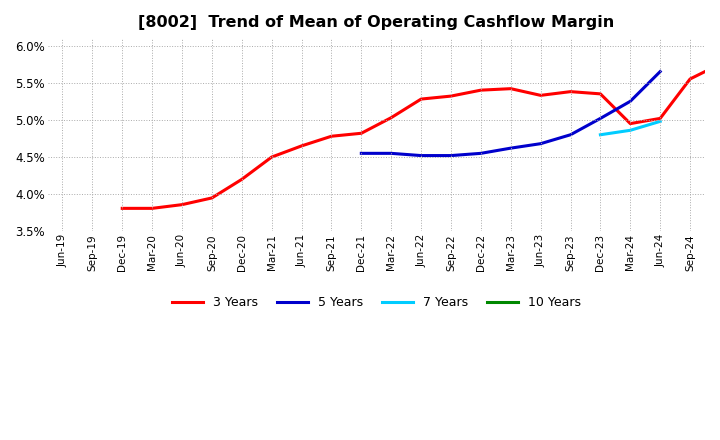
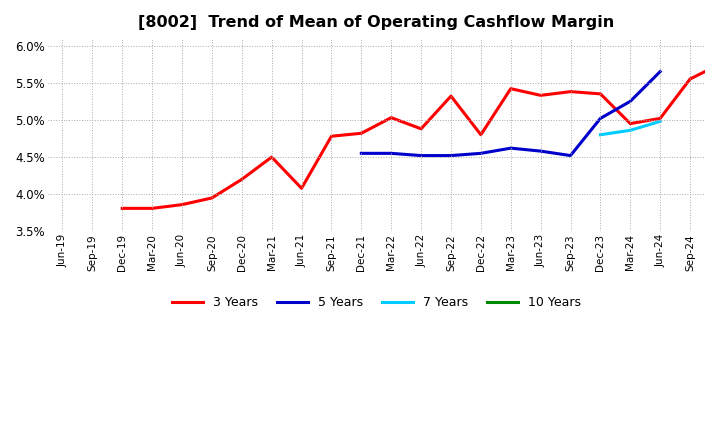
3 Years/Jun-21: 4.65% -> 4.08%
3 Years/Jun-22: 5.28% -> 4.88%
3 Years/Dec-22: 5.40% -> 4.80%
5 Years/Jun-23: 4.68% -> 4.58%
5 Years/Sep-23: 4.80% -> 4.52%
